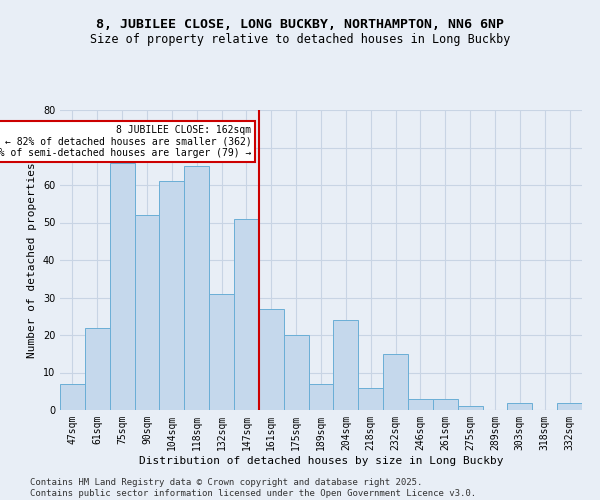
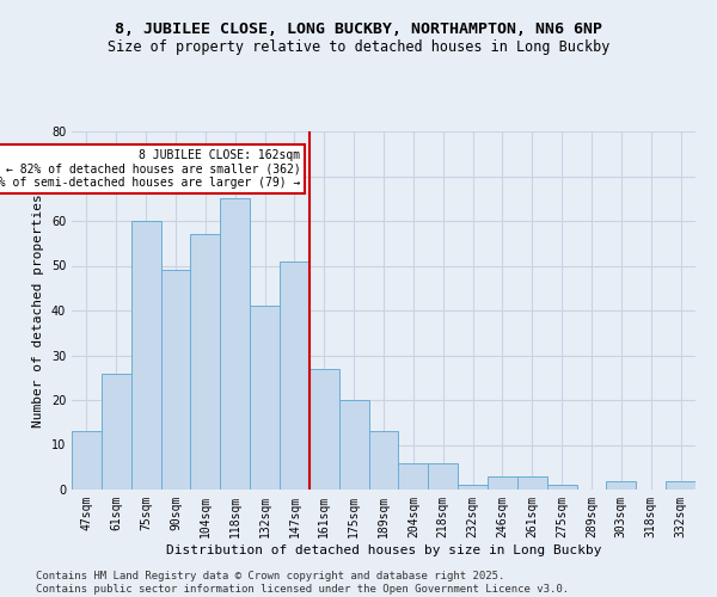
47sqm: 7 -> 13
61sqm: 22 -> 26
75sqm: 66 -> 60
90sqm: 52 -> 49
104sqm: 61 -> 57
132sqm: 31 -> 41
189sqm: 7 -> 13
204sqm: 24 -> 6
232sqm: 15 -> 1
